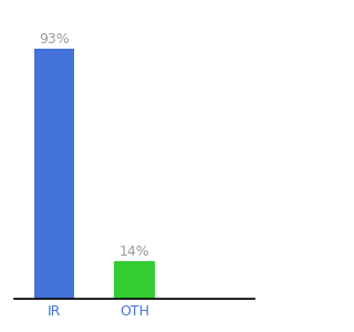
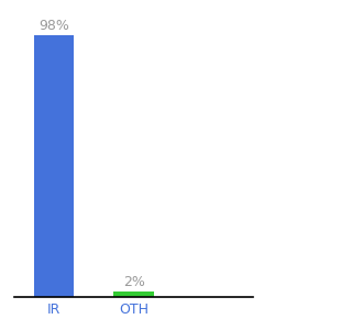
IR: 93% -> 98%
OTH: 14% -> 2%
